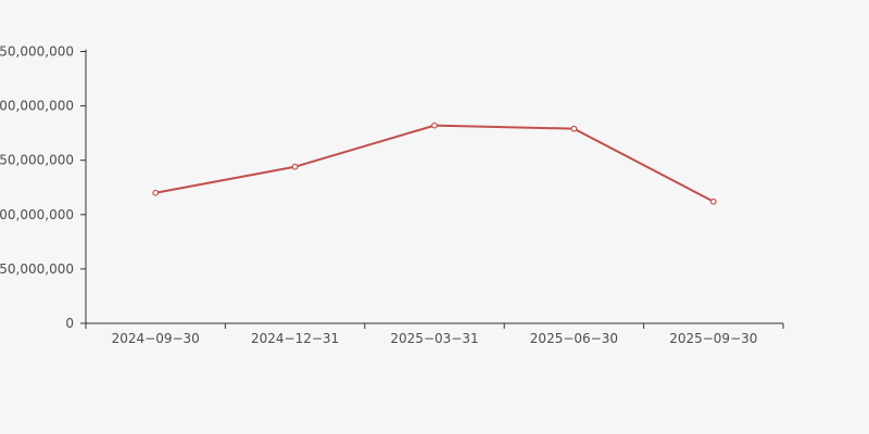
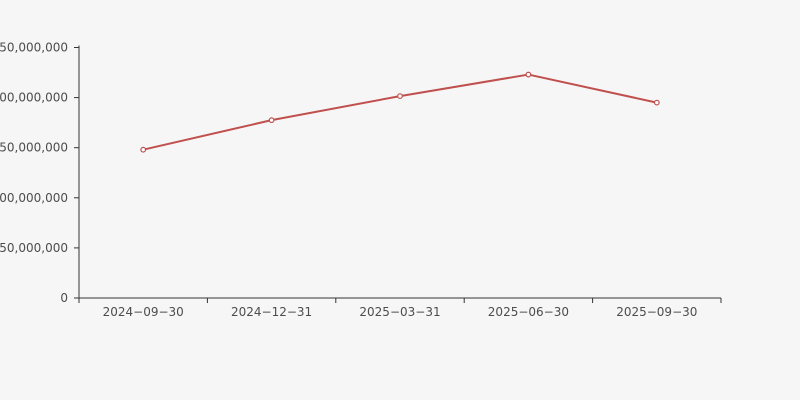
2024−09−30: 120000000 -> 148000000
2024−12−31: 144000000 -> 178000000
2025−03−31: 182000000 -> 202000000
2025−06−30: 179000000 -> 223000000
2025−09−30: 112000000 -> 195000000
